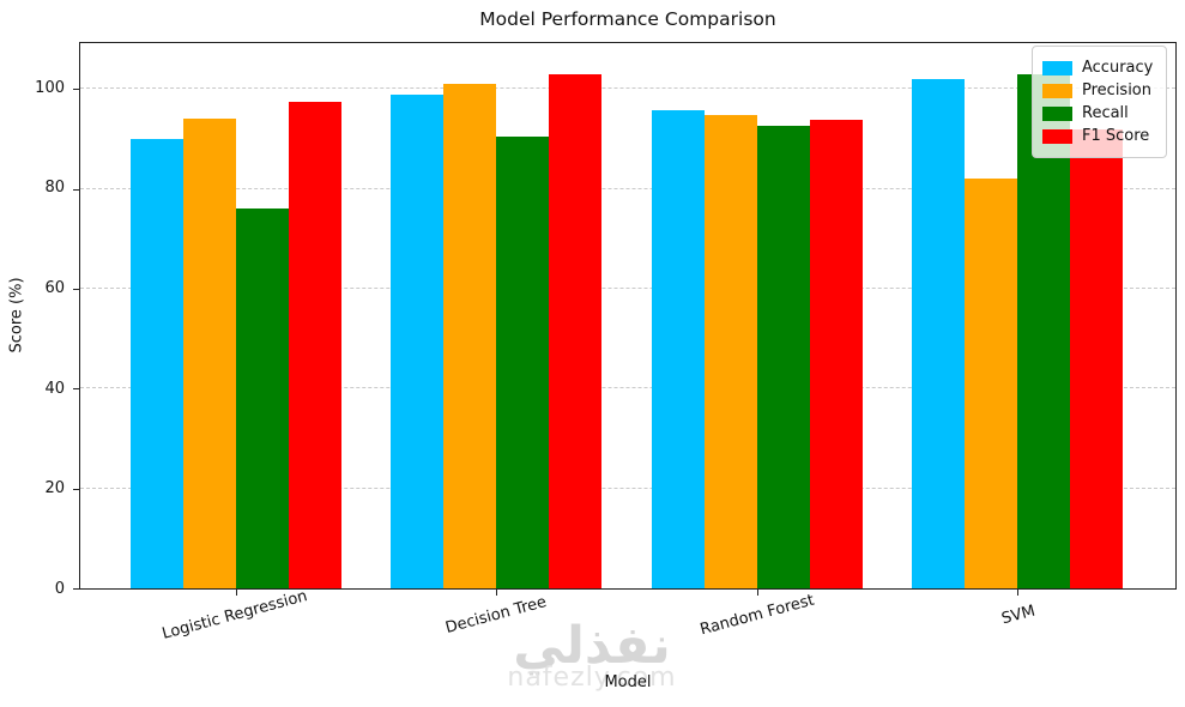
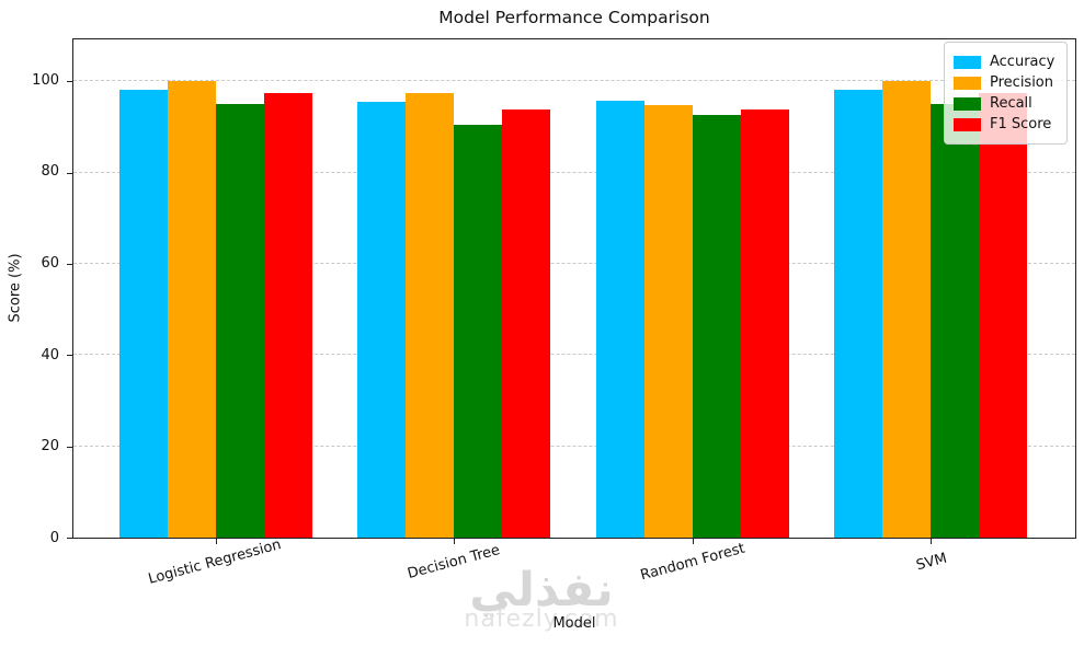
Accuracy/Logistic Regression: 90 -> 98
Precision/Logistic Regression: 94 -> 100
Recall/Logistic Regression: 76 -> 95
Accuracy/Decision Tree: 99 -> 96
Precision/Decision Tree: 101 -> 97
F1 Score/Decision Tree: 103 -> 94
Accuracy/SVM: 102 -> 98
Precision/SVM: 82 -> 100
Recall/SVM: 103 -> 95
F1 Score/SVM: 92 -> 97
